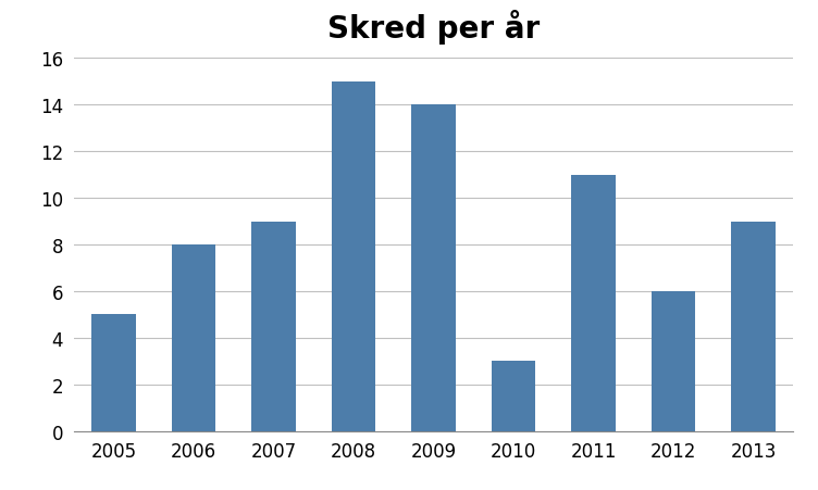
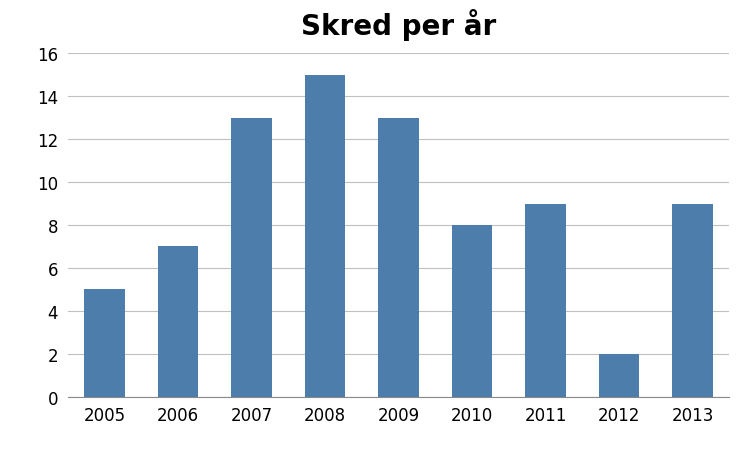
2006: 8 -> 7
2007: 9 -> 13
2009: 14 -> 13
2010: 3 -> 8
2011: 11 -> 9
2012: 6 -> 2
